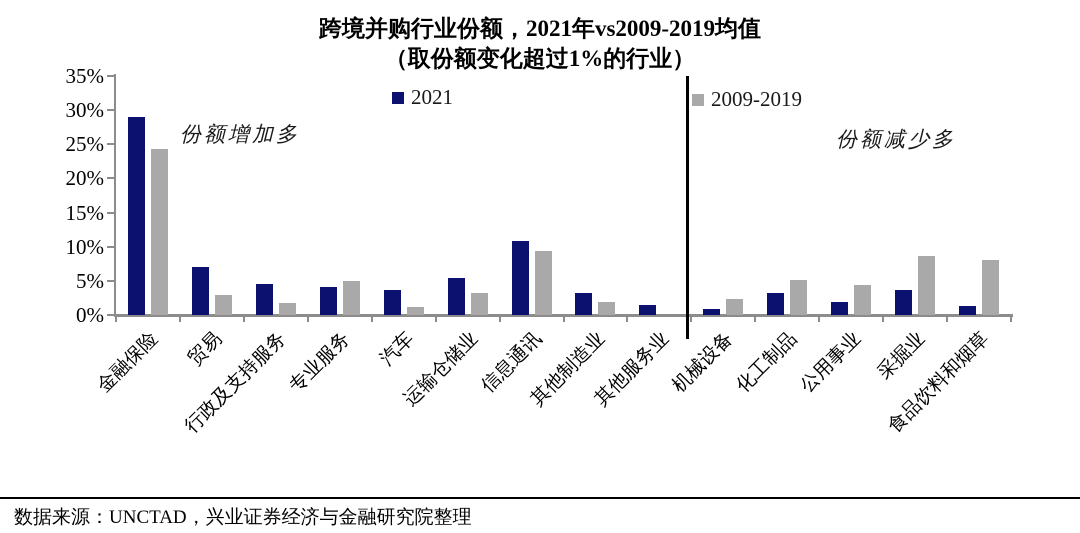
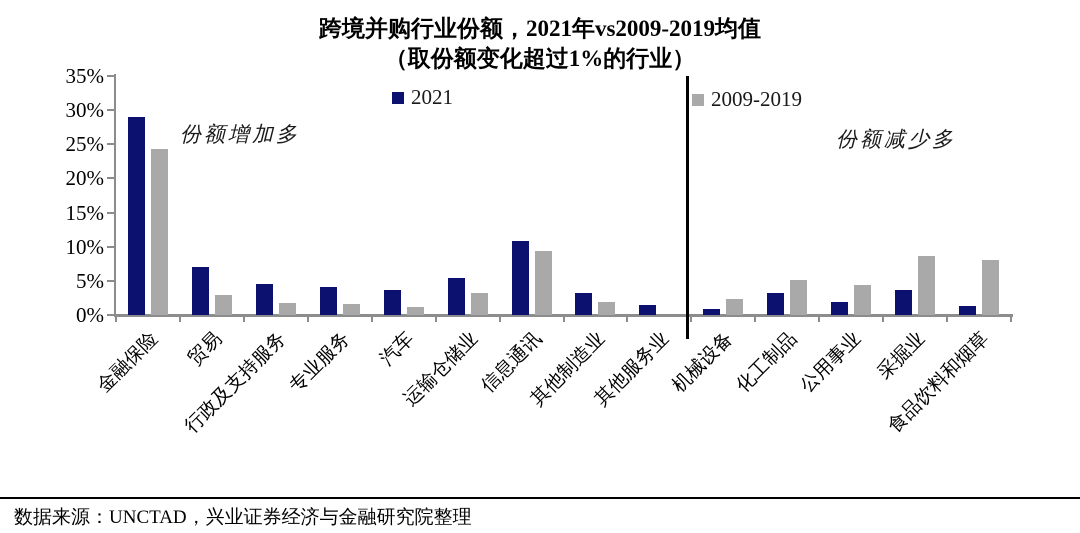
2009-2019/专业服务: 5% -> 2%
